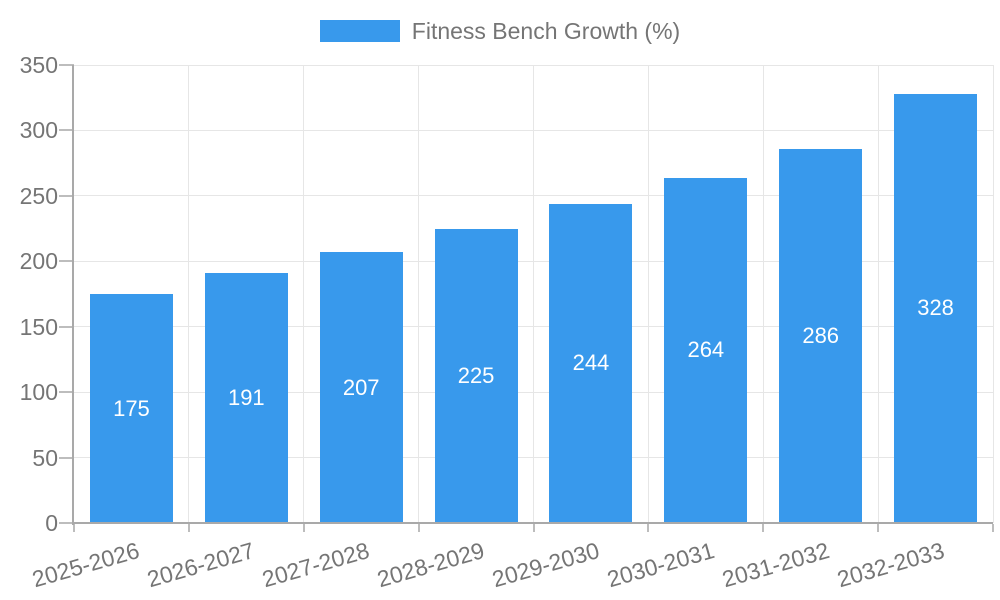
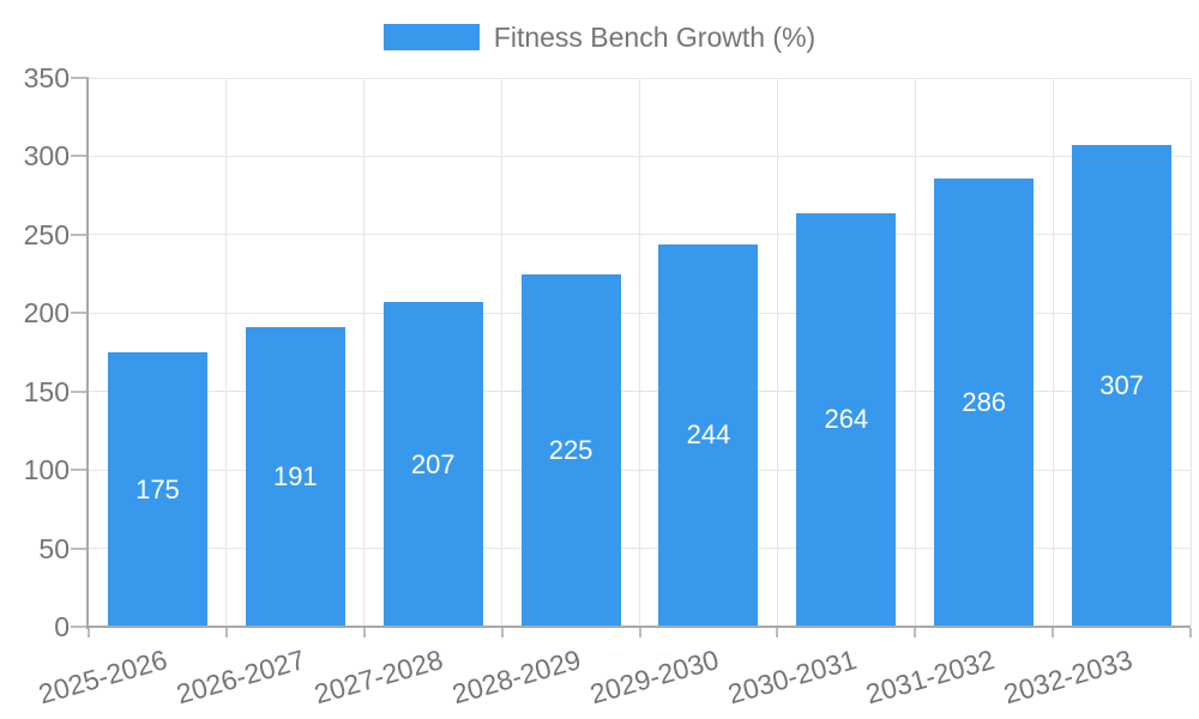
2032-2033: 328 -> 307
